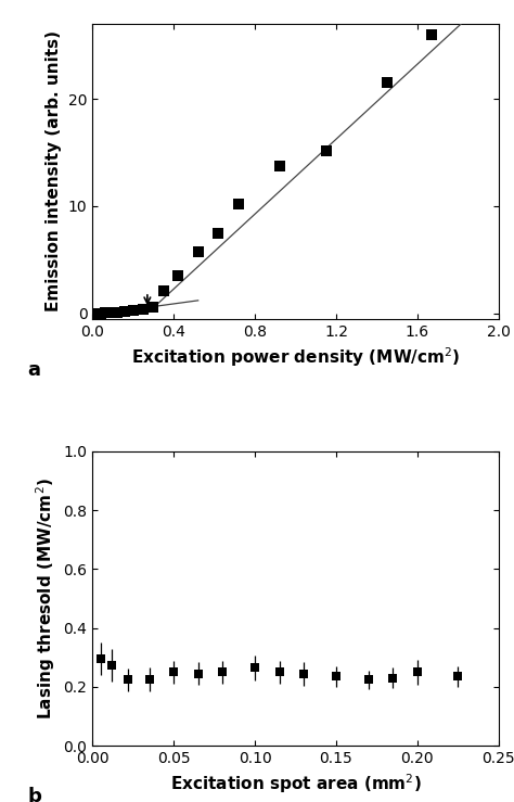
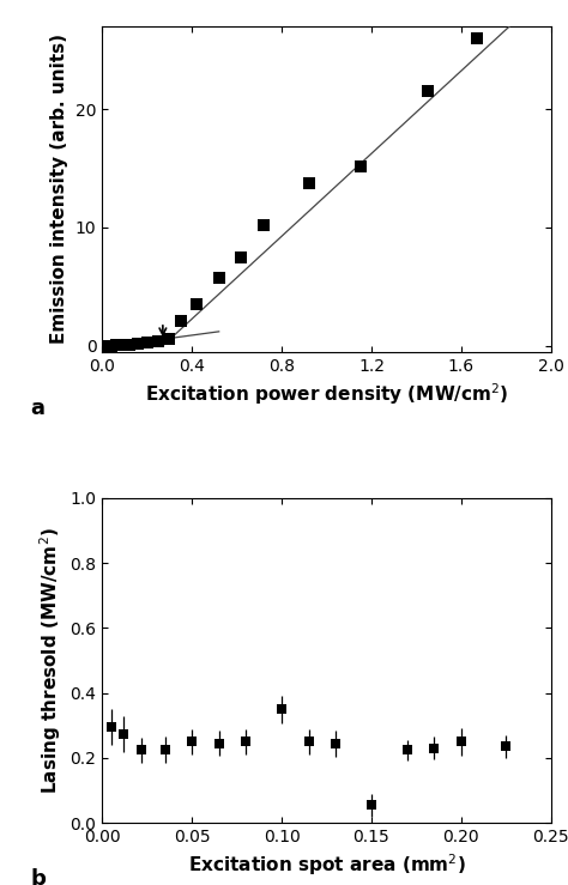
0.10: 0.265 -> 0.350
0.15: 0.235 -> 0.055
